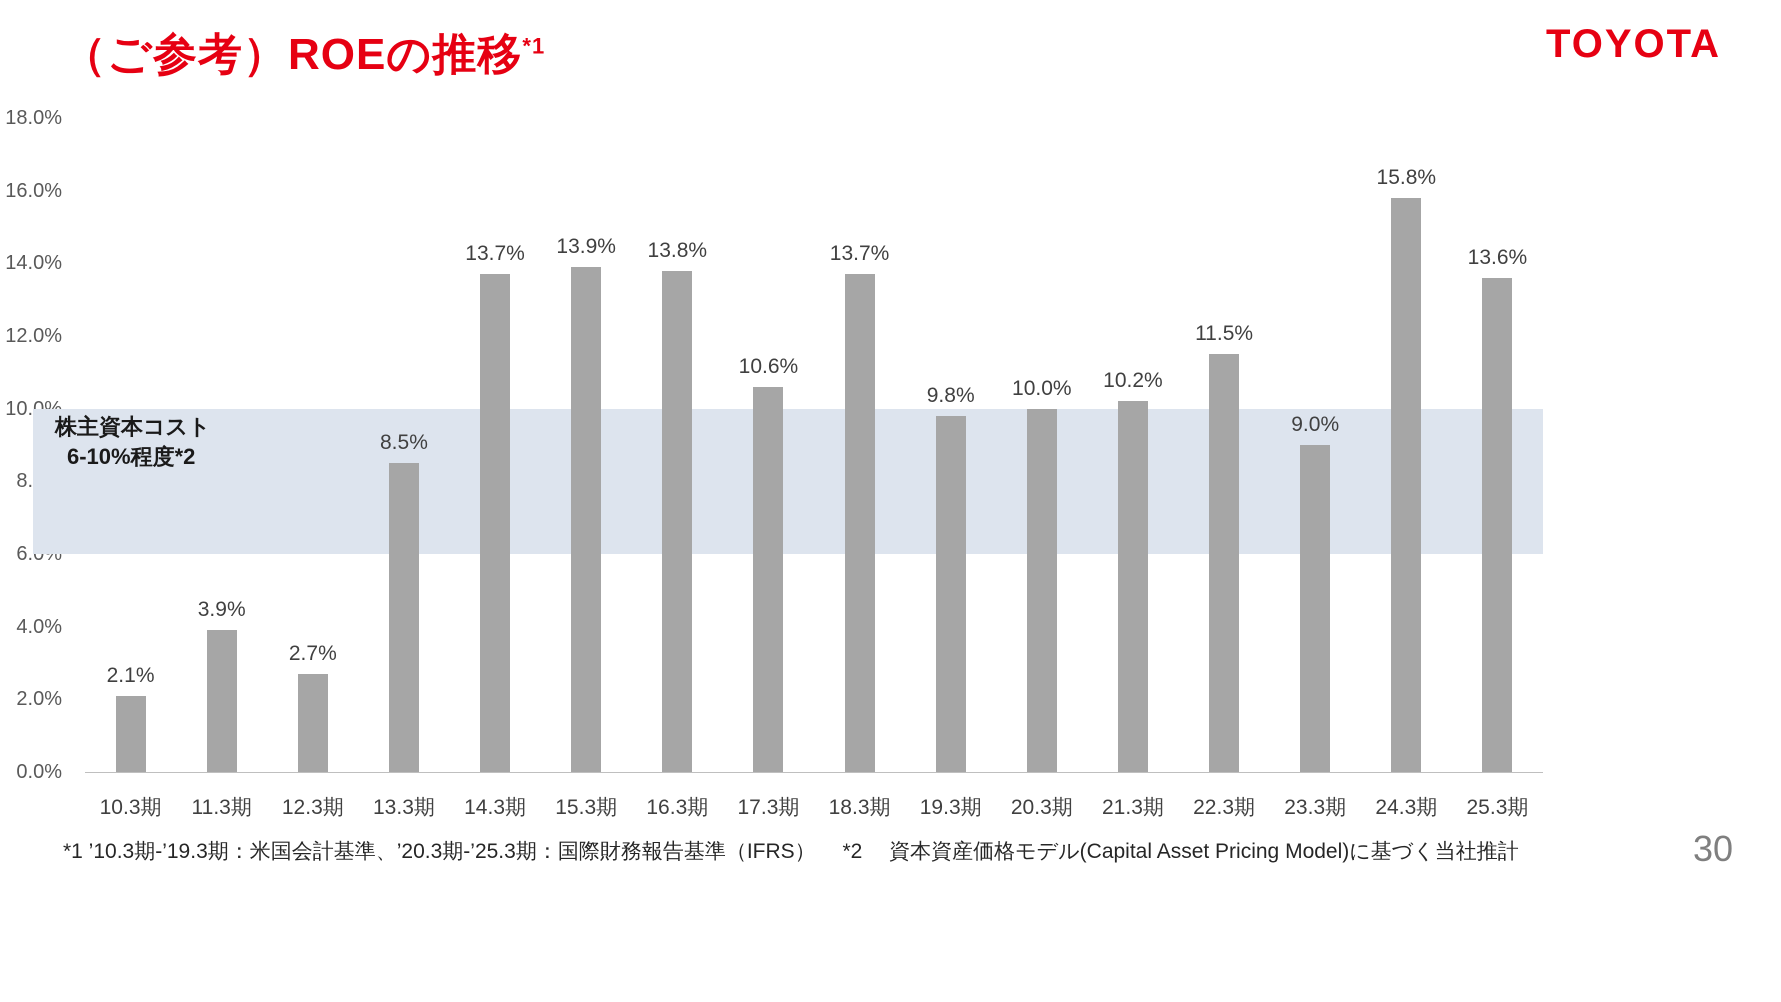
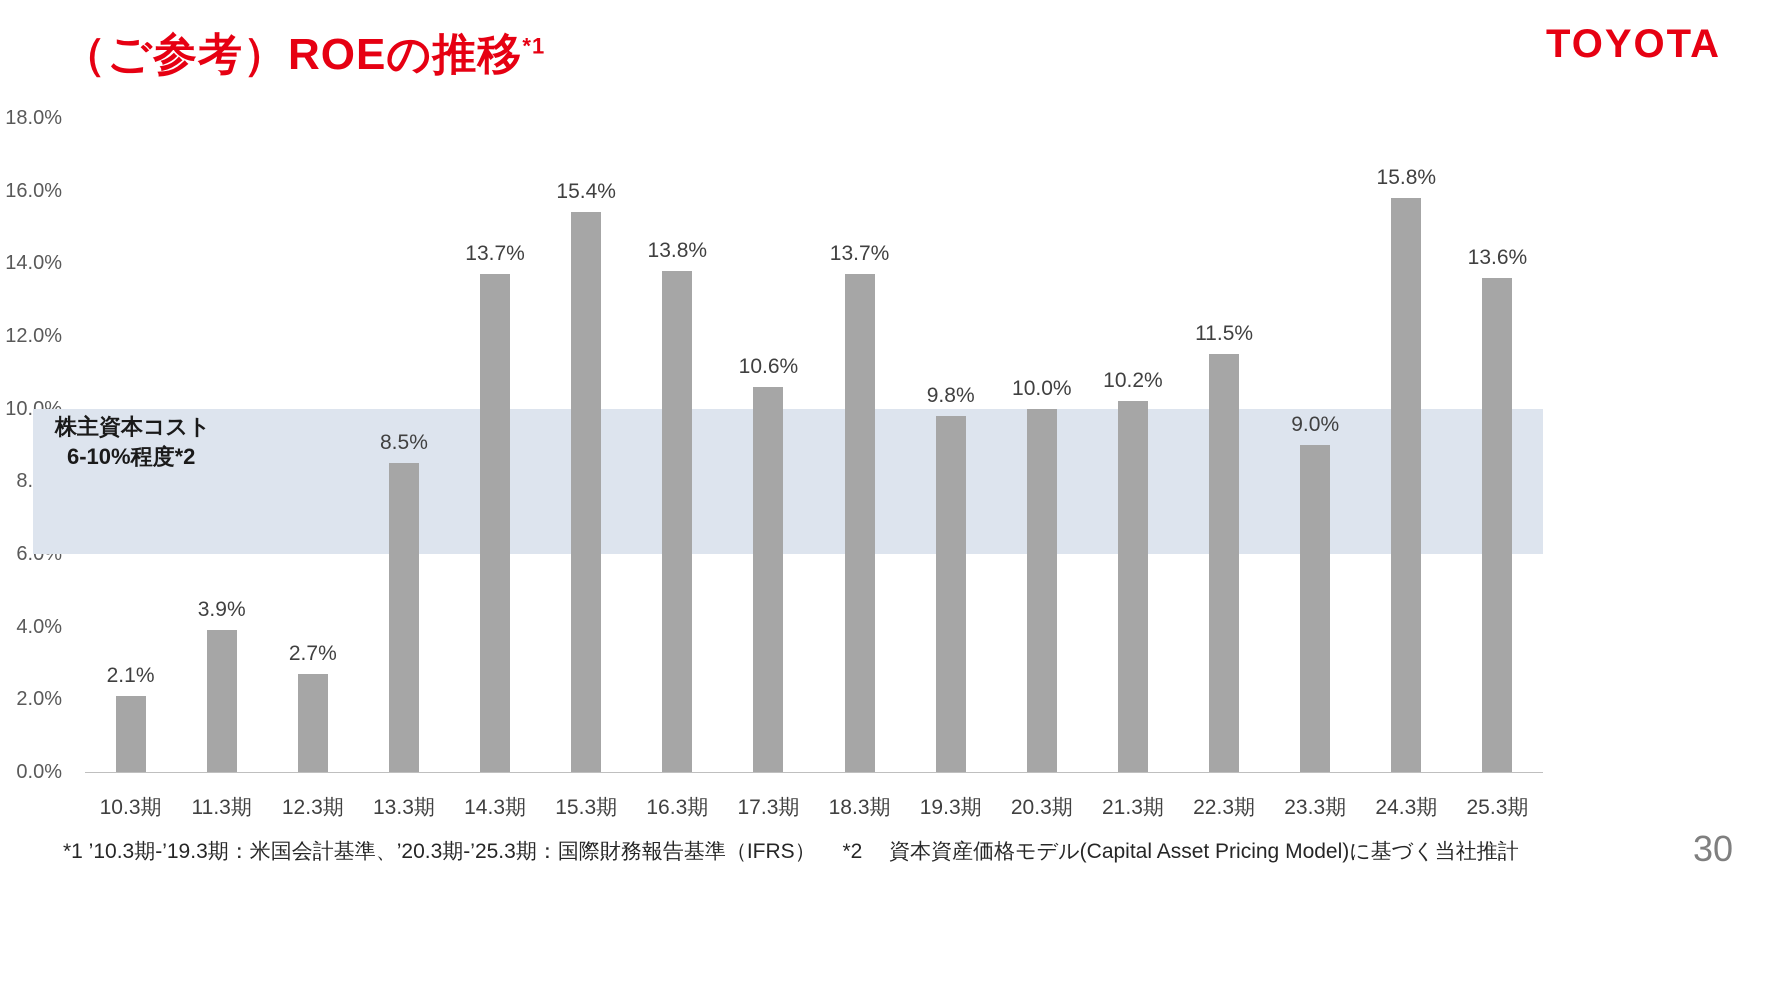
15.3期: 13.9% -> 15.4%
